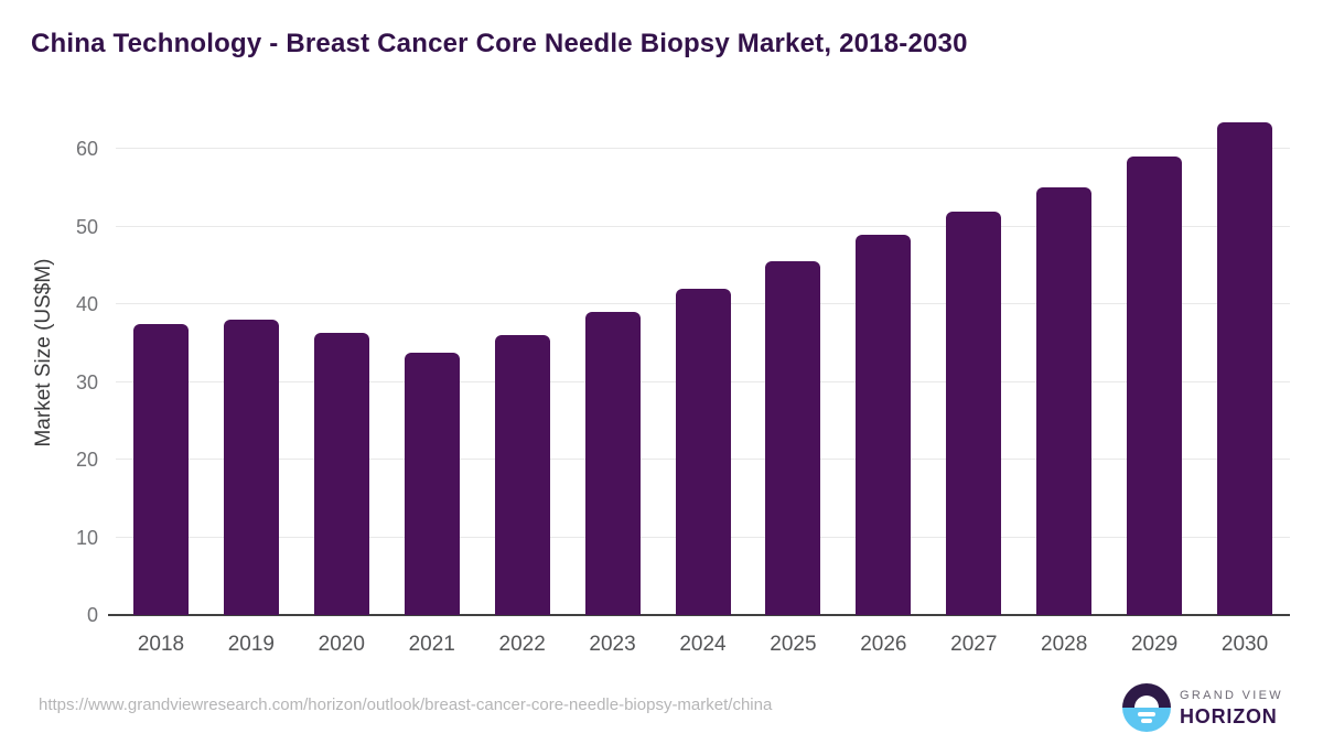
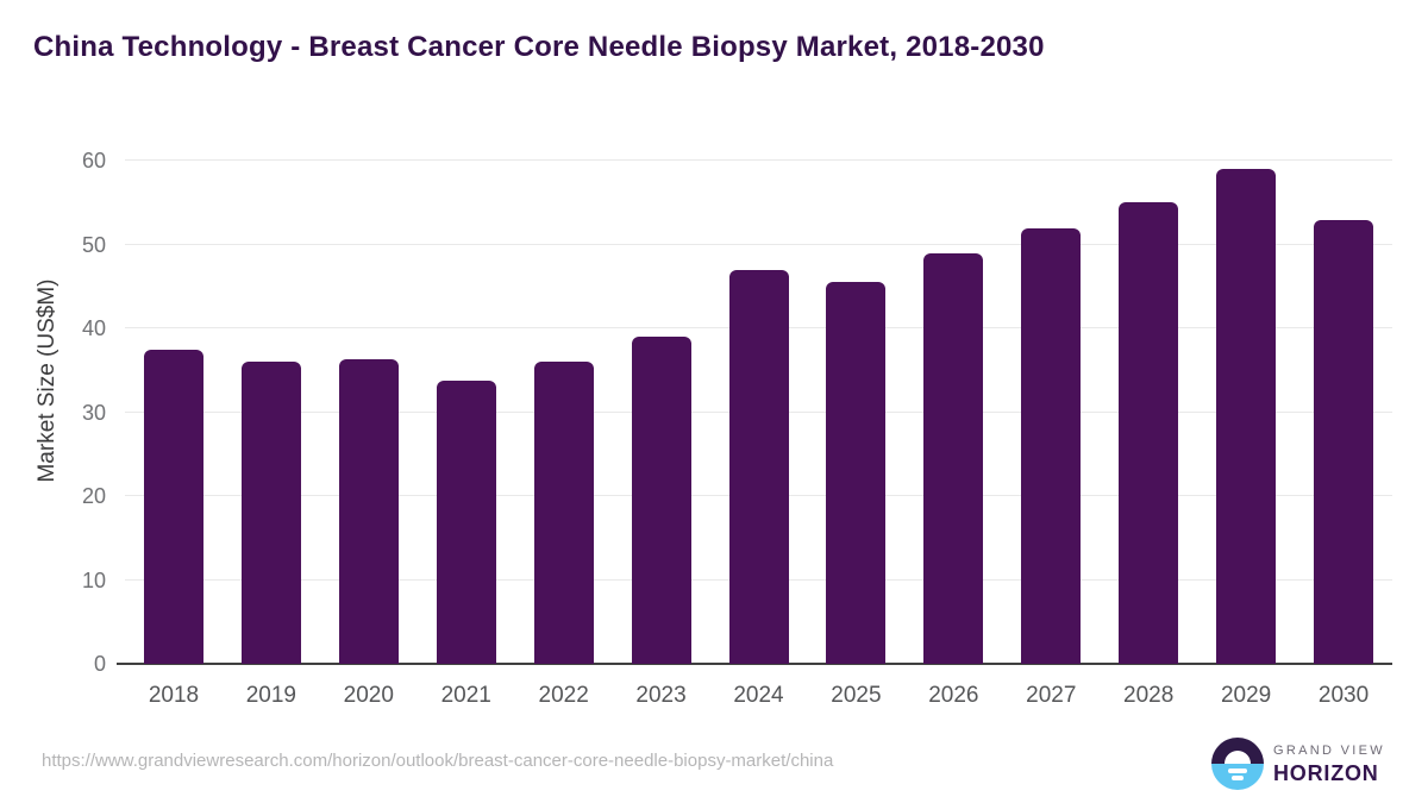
2019: 38 -> 36
2024: 42 -> 47
2030: 64 -> 53
